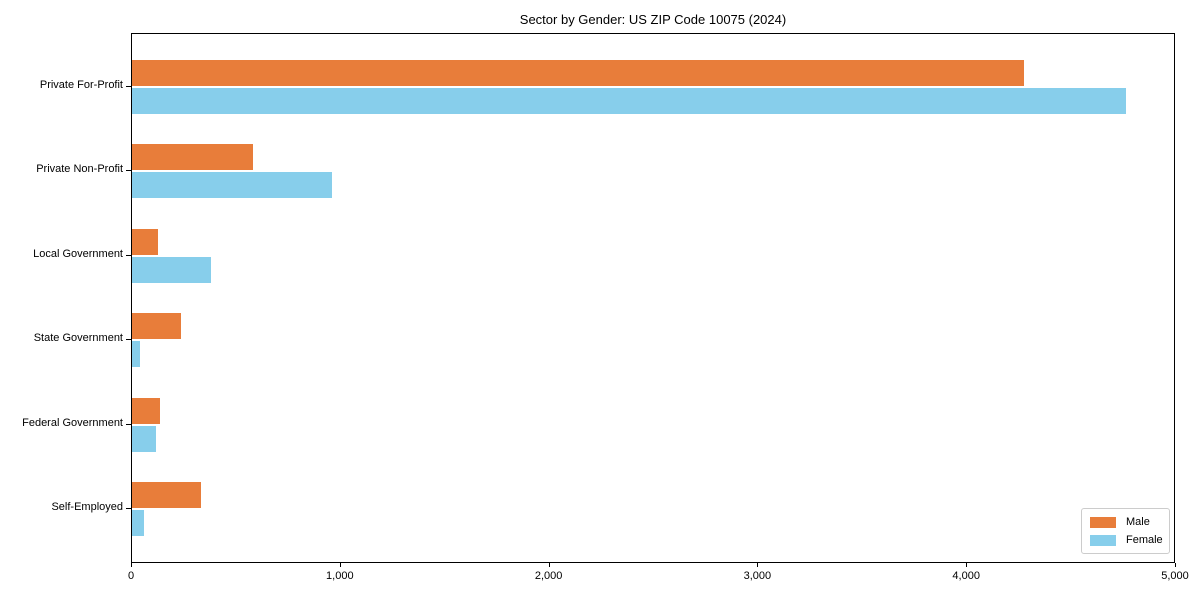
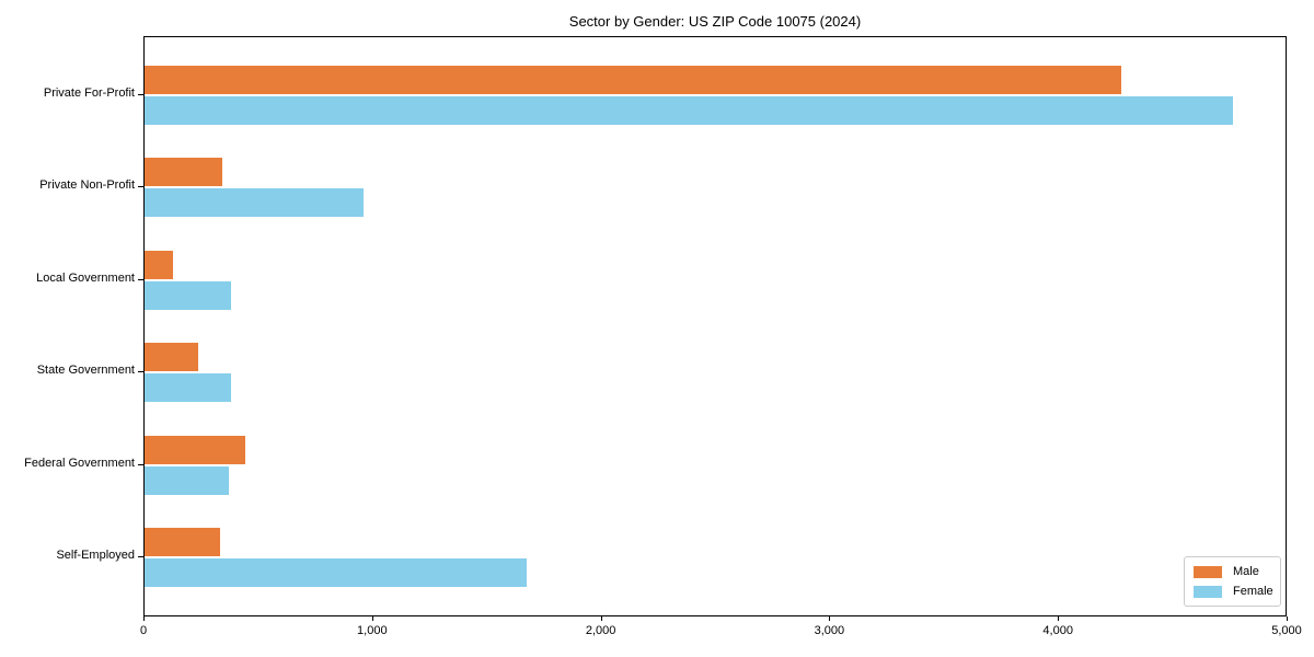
Male/Private Non-Profit: 580 -> 340
Female/State Government: 40 -> 380
Male/Federal Government: 140 -> 440
Female/Federal Government: 120 -> 370
Female/Self-Employed: 60 -> 1670
